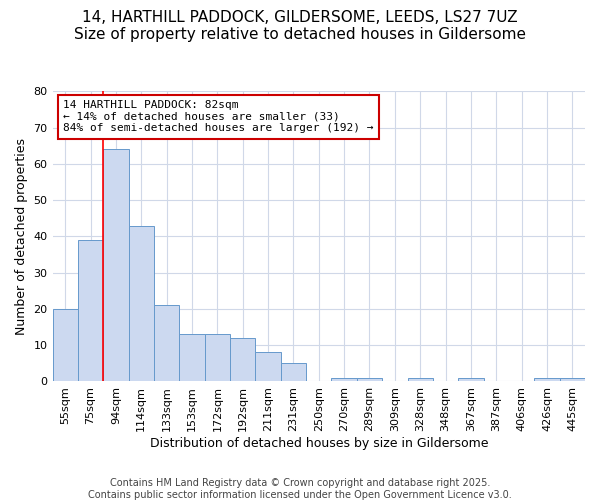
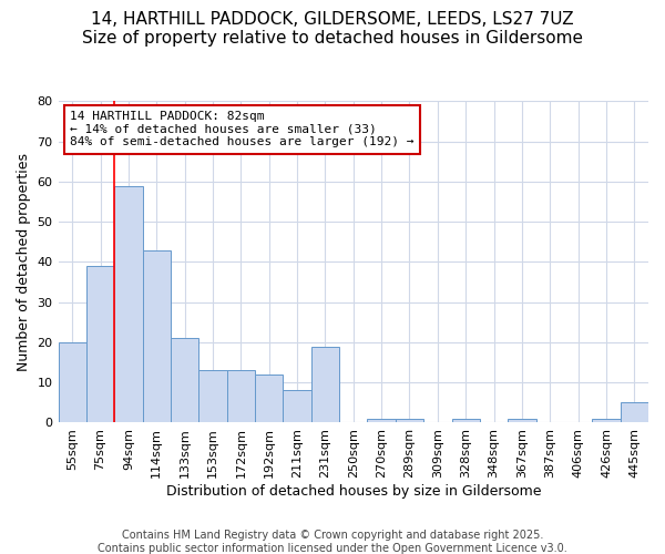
94sqm: 64 -> 59
231sqm: 5 -> 19
445sqm: 1 -> 5
